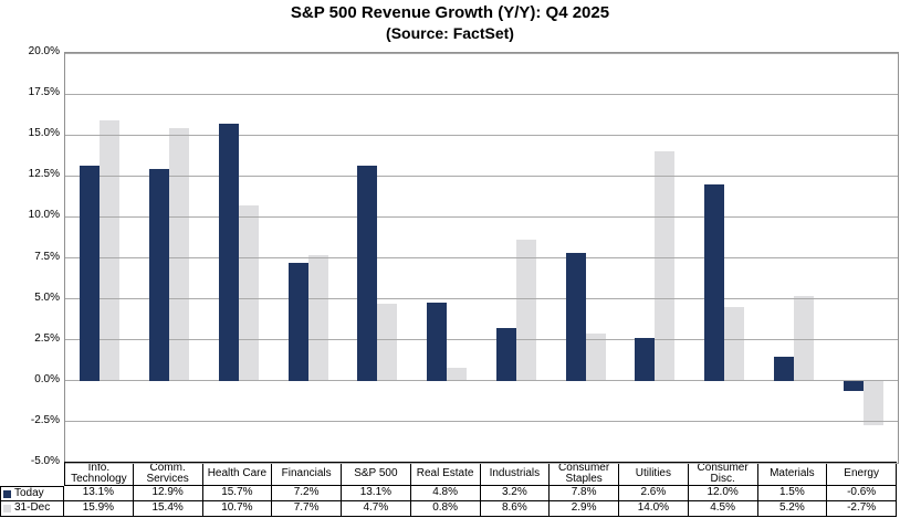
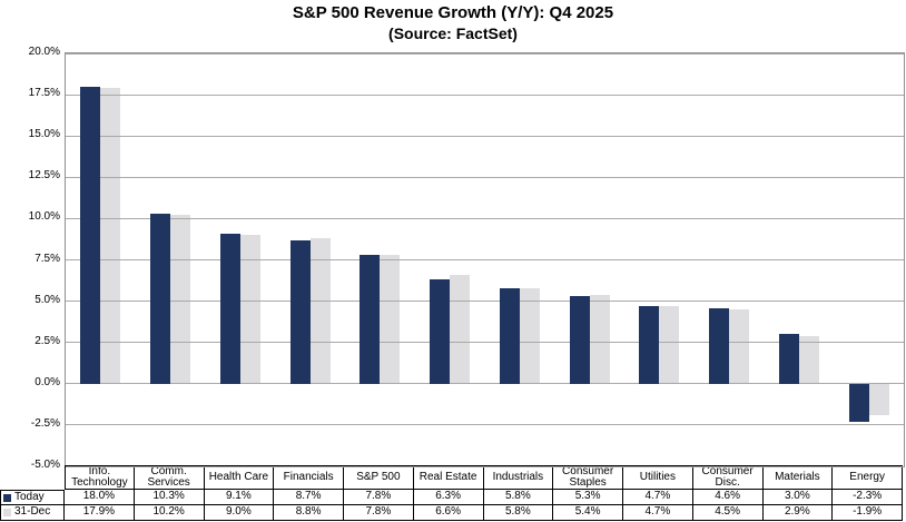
Today/Info. Technology: 13.1% -> 18.0%
31-Dec/Info. Technology: 15.9% -> 17.9%
Today/Comm. Services: 12.9% -> 10.3%
31-Dec/Comm. Services: 15.4% -> 10.2%
Today/Health Care: 15.7% -> 9.1%
31-Dec/Health Care: 10.7% -> 9.0%
Today/Financials: 7.2% -> 8.7%
31-Dec/Financials: 7.7% -> 8.8%
Today/S&P 500: 13.1% -> 7.8%
31-Dec/S&P 500: 4.7% -> 7.8%
Today/Real Estate: 4.8% -> 6.3%
31-Dec/Real Estate: 0.8% -> 6.6%
Today/Industrials: 3.2% -> 5.8%
31-Dec/Industrials: 8.6% -> 5.8%
Today/Consumer Staples: 7.8% -> 5.3%
31-Dec/Consumer Staples: 2.9% -> 5.4%
Today/Utilities: 2.6% -> 4.7%
31-Dec/Utilities: 14.0% -> 4.7%
Today/Consumer Disc.: 12.0% -> 4.6%
Today/Materials: 1.5% -> 3.0%
31-Dec/Materials: 5.2% -> 2.9%
Today/Energy: -0.6% -> -2.3%
31-Dec/Energy: -2.7% -> -1.9%
